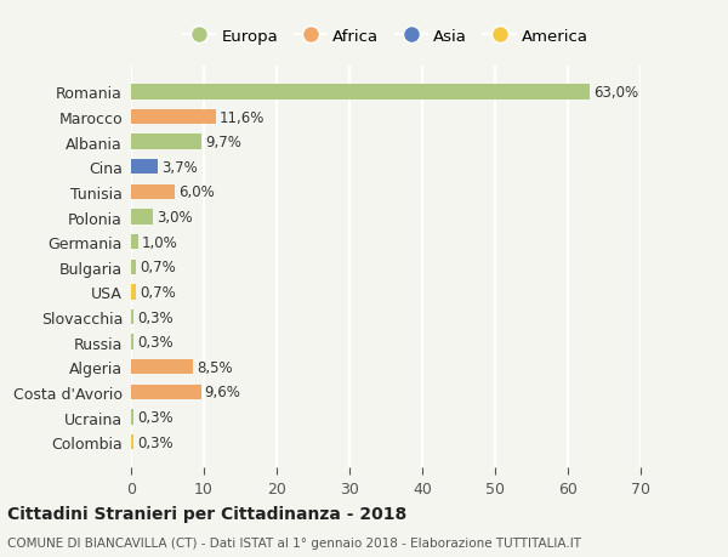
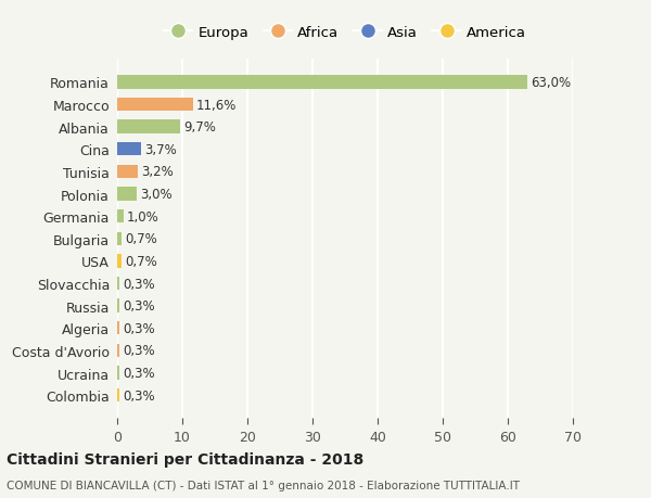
Tunisia: 6,0% -> 3,2%
Algeria: 8,5% -> 0,3%
Costa d'Avorio: 9,6% -> 0,3%
